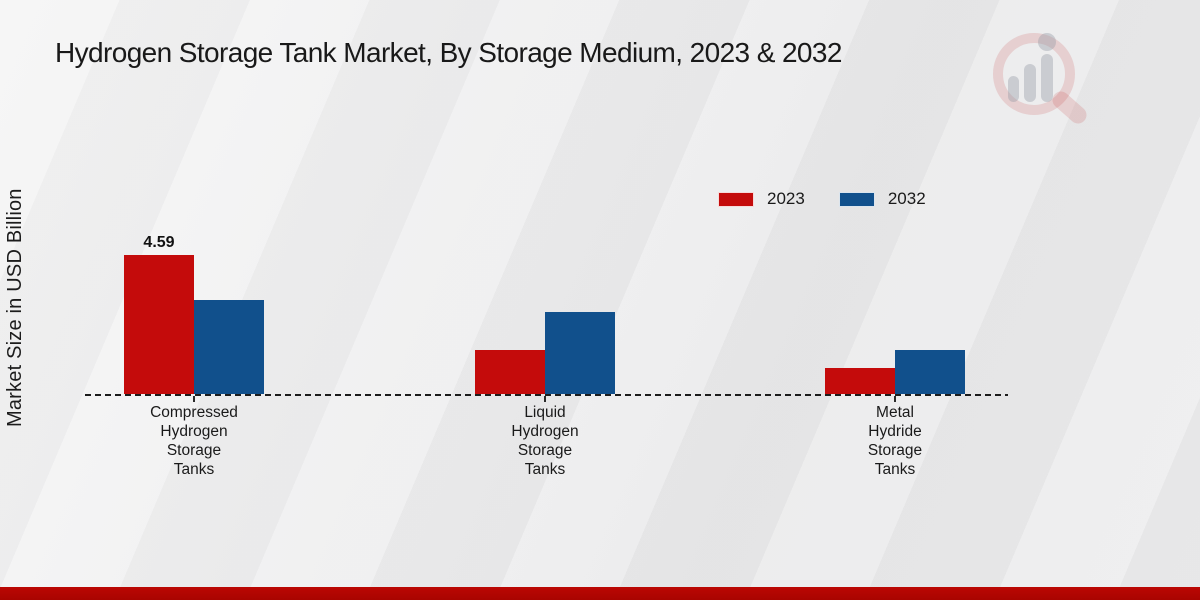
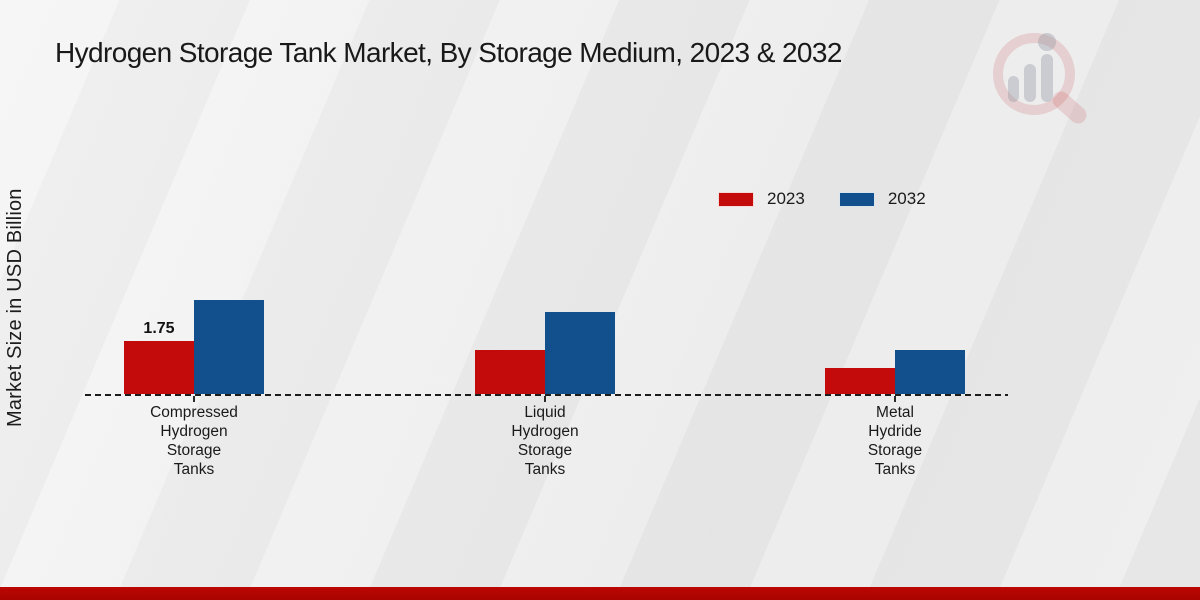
2023/Compressed Hydrogen Storage Tanks: 4.59 -> 1.75
